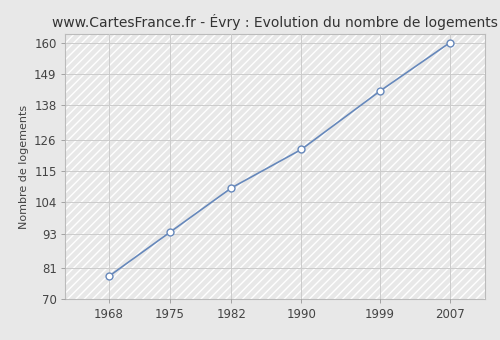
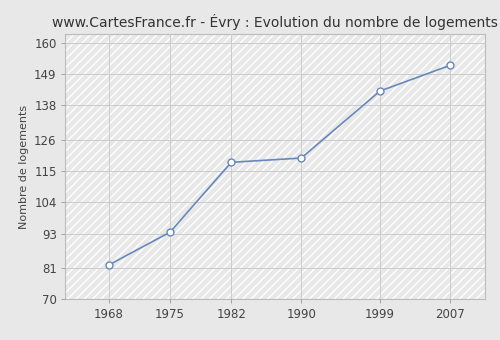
1968: 78.0 -> 82.0
1982: 109.0 -> 118.0
1990: 122.5 -> 119.5
2007: 160.0 -> 152.0
